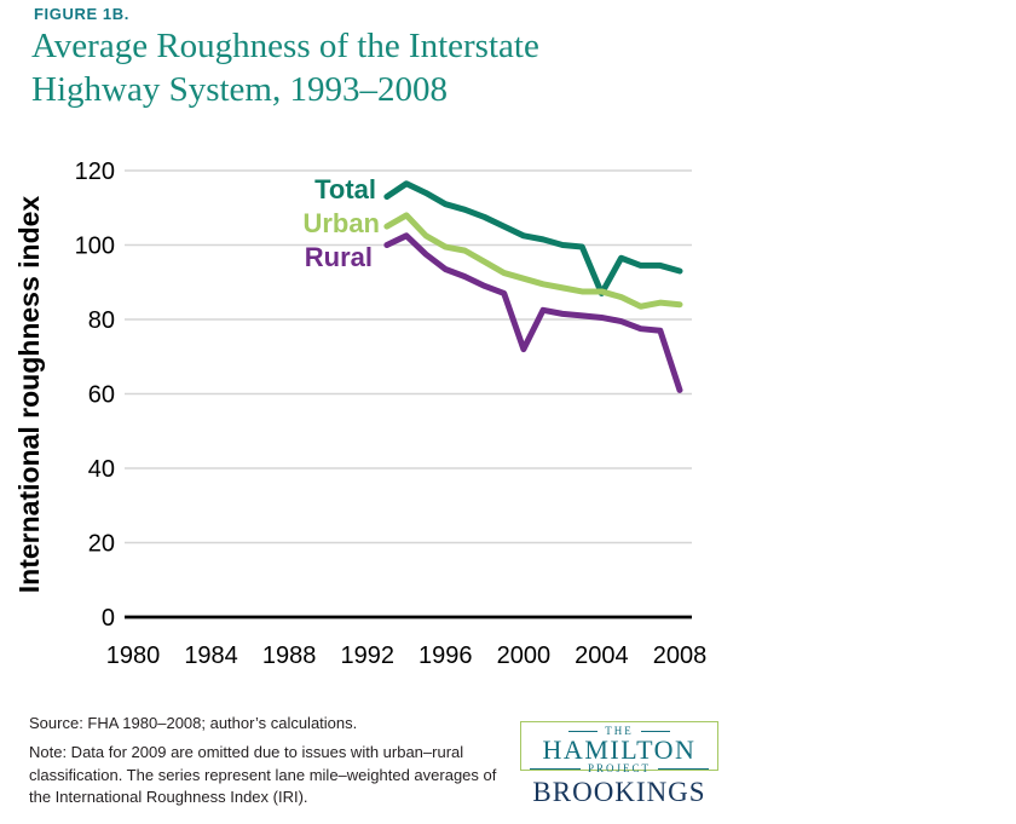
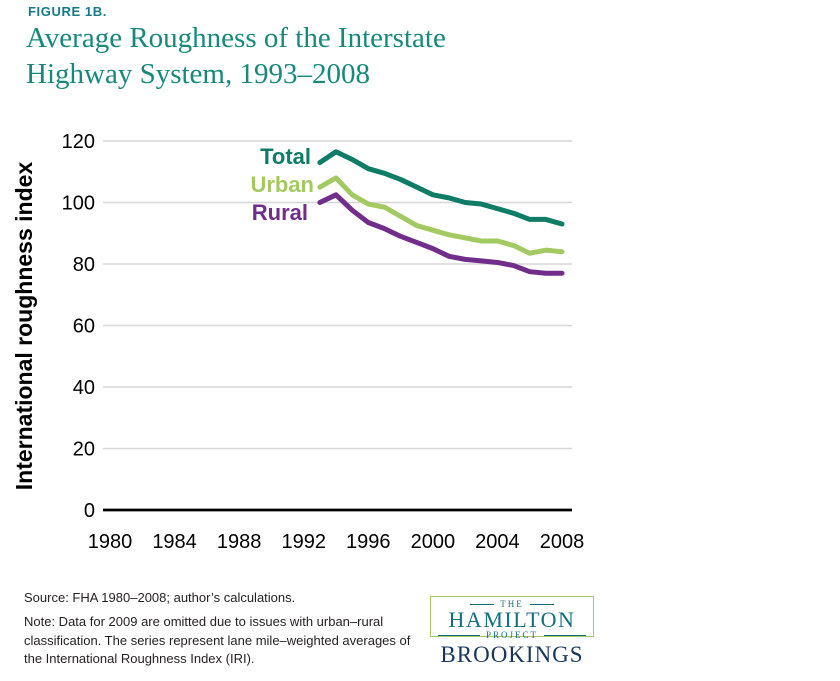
Rural/2000: 72 -> 85
Total/2004: 87 -> 98
Rural/2008: 61 -> 77
